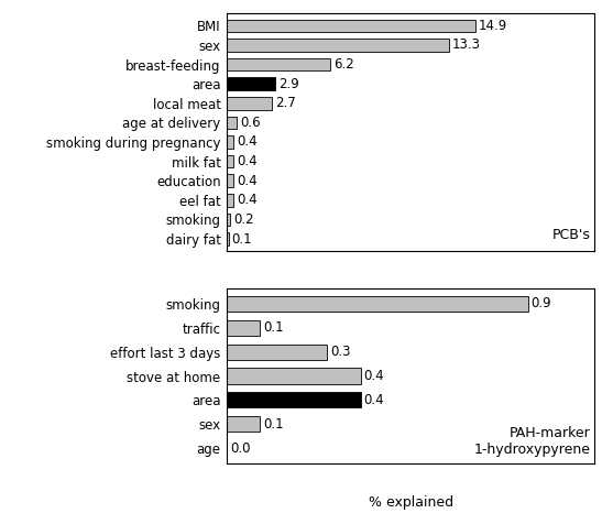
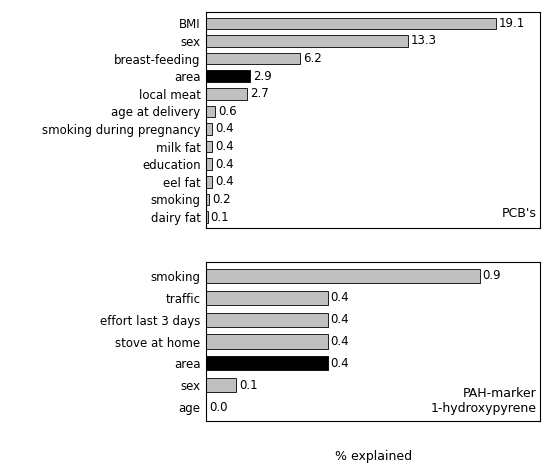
BMI: 14.9 -> 19.1
traffic: 0.1 -> 0.4
effort last 3 days: 0.3 -> 0.4
